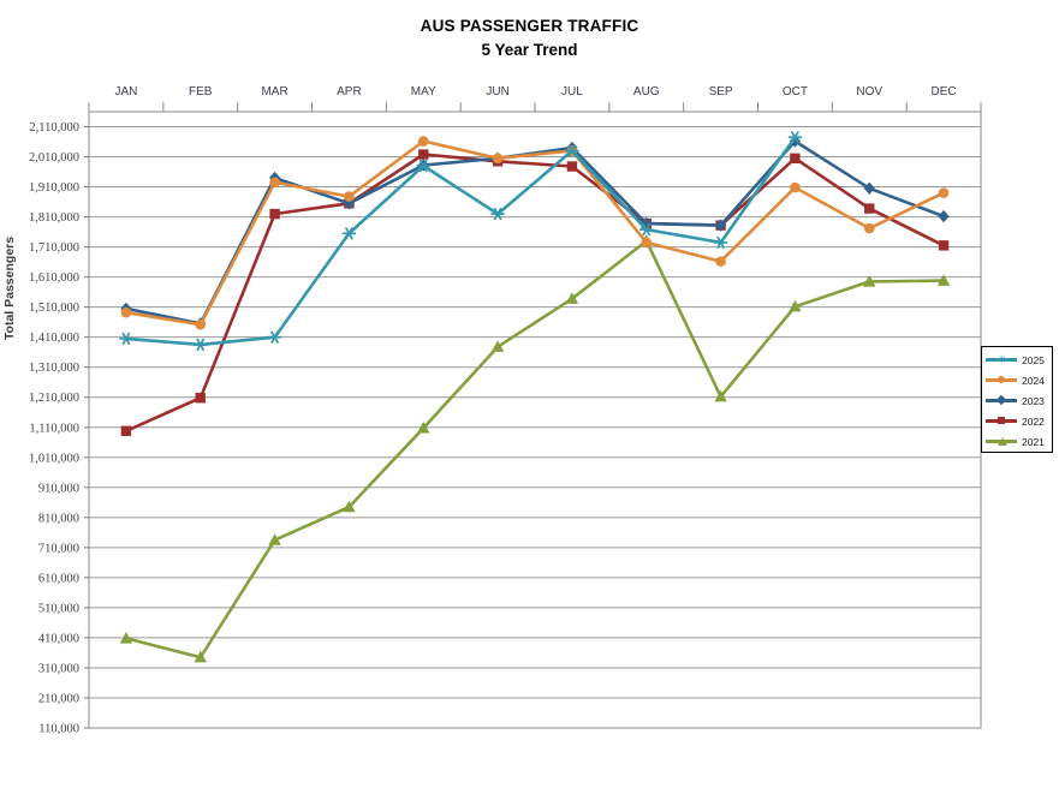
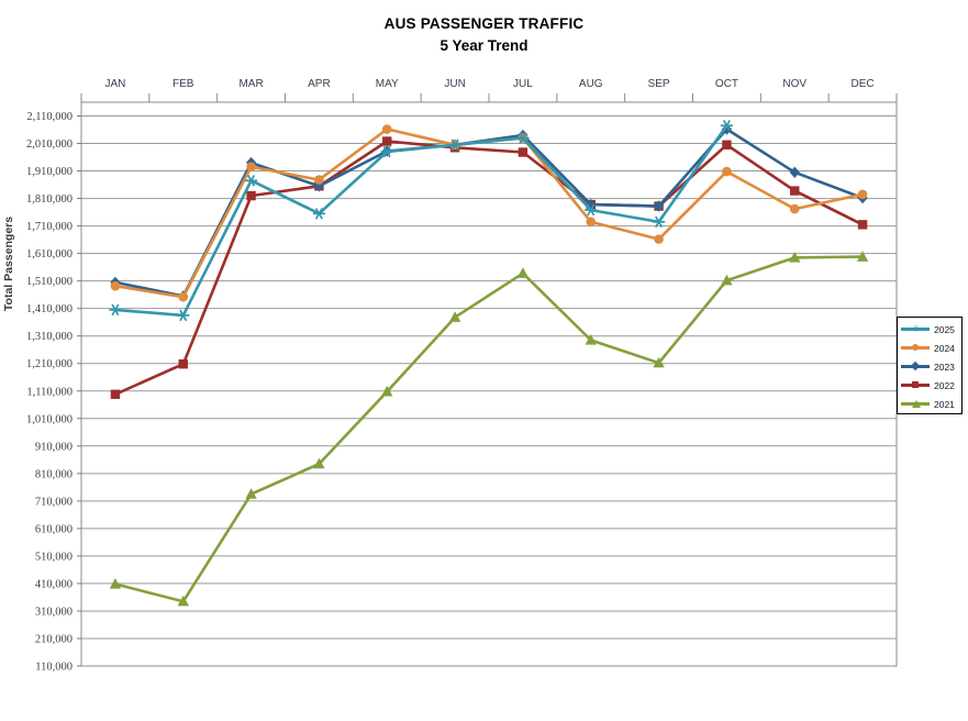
2025/MAR: 1410000 -> 1880000
2025/JUN: 1820000 -> 2000000
2021/AUG: 1730000 -> 1300000
2024/DEC: 1890000 -> 1820000
